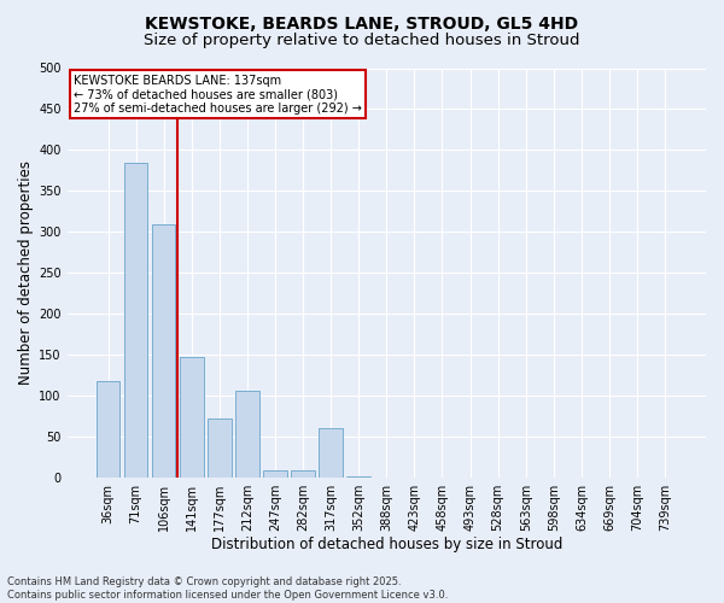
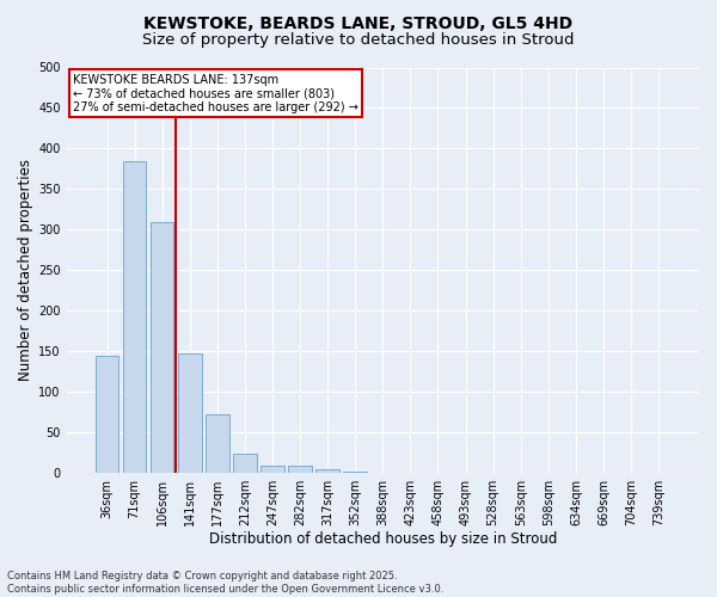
36sqm: 118 -> 145
212sqm: 106 -> 23
317sqm: 60 -> 5
